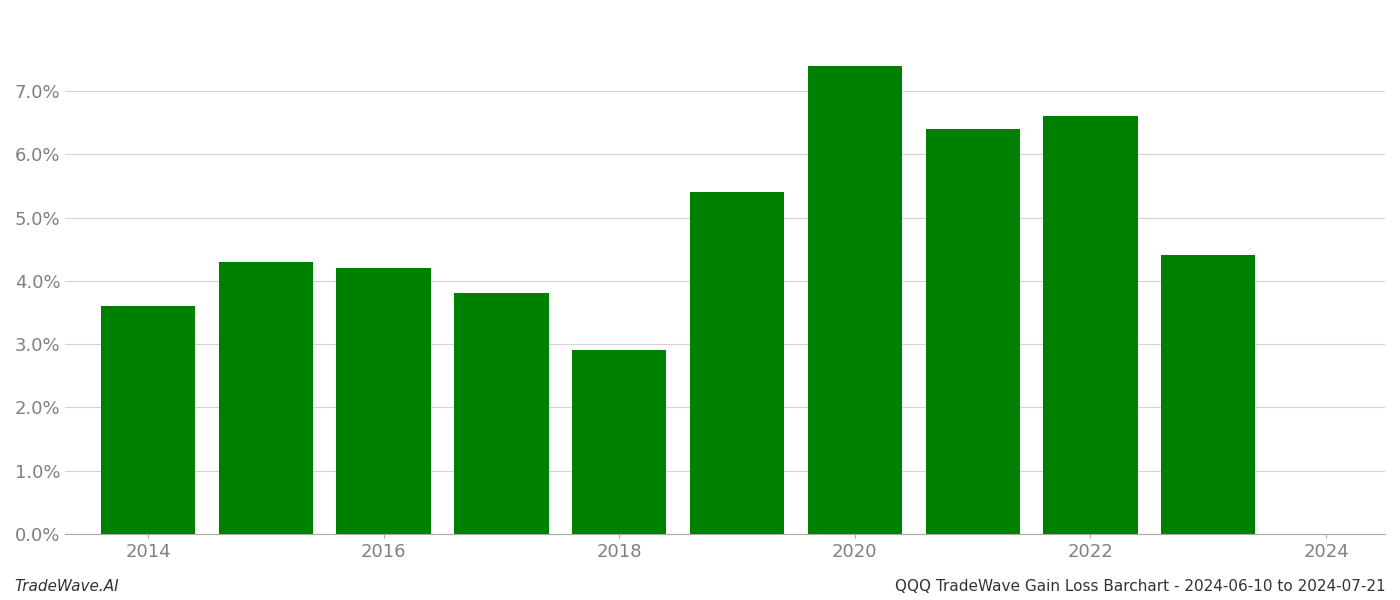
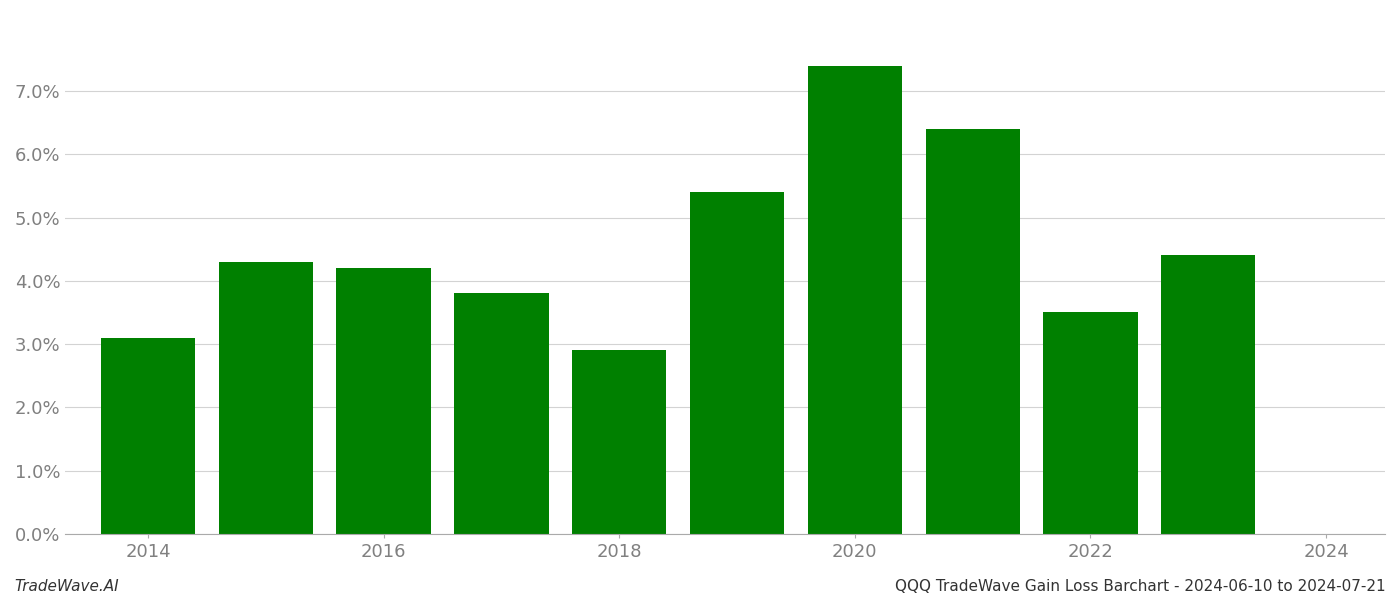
2014: 3.6% -> 3.1%
2022: 6.6% -> 3.5%
